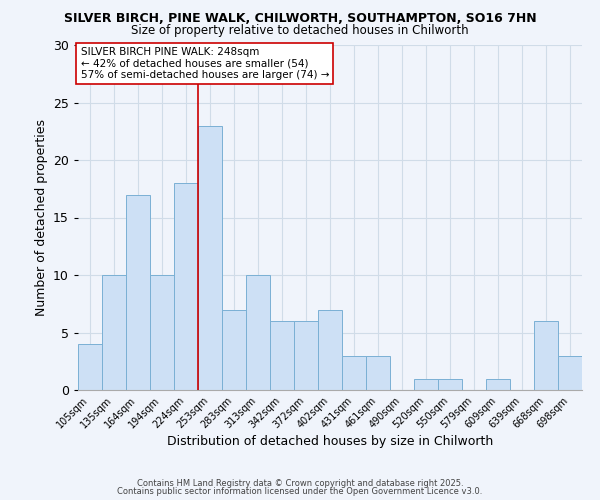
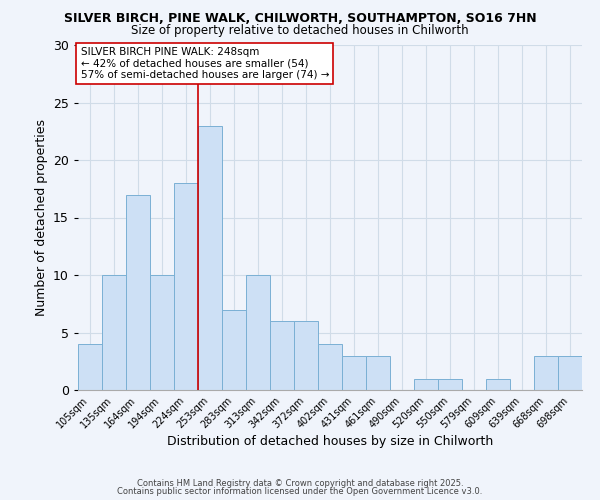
402sqm: 7 -> 4
668sqm: 6 -> 3
